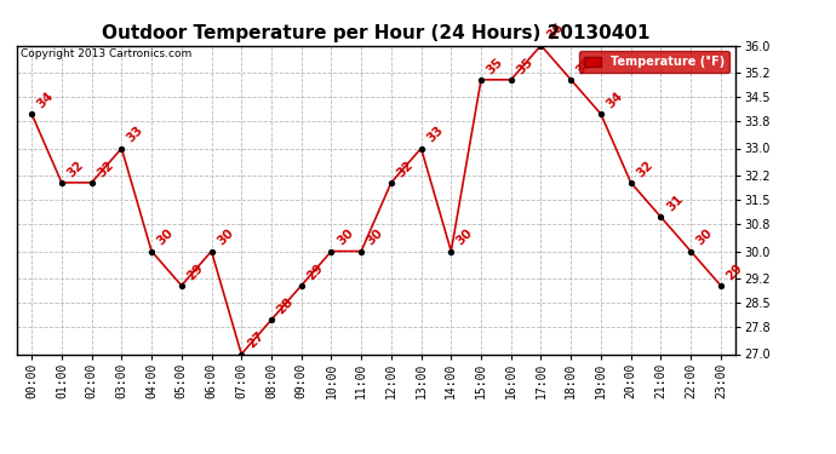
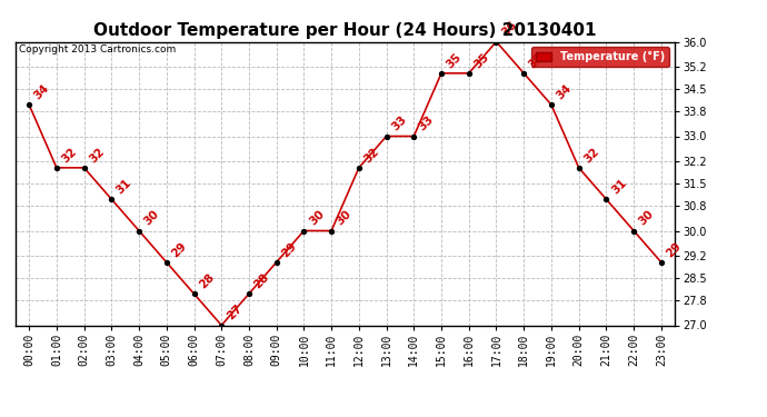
03:00: 33 -> 31
06:00: 30 -> 28
14:00: 30 -> 33
